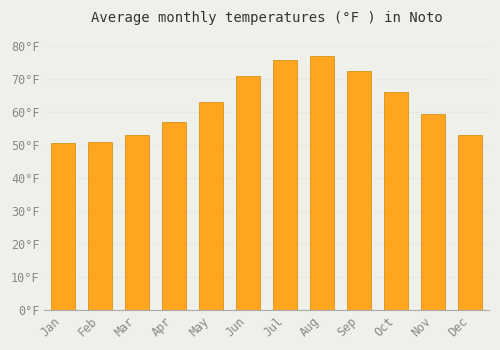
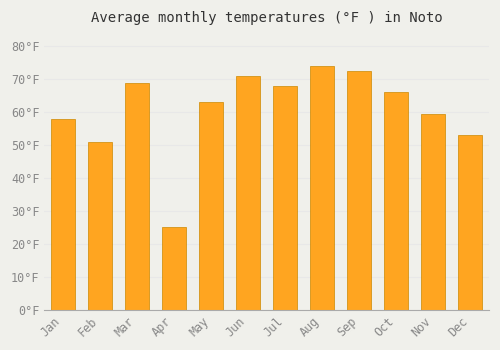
Jan: 50.5°F -> 58.0°F
Mar: 53.0°F -> 69.0°F
Apr: 57.0°F -> 25.0°F
Jul: 76.0°F -> 68.0°F
Aug: 77.0°F -> 74.0°F
